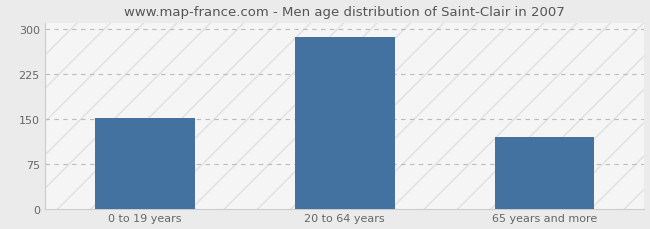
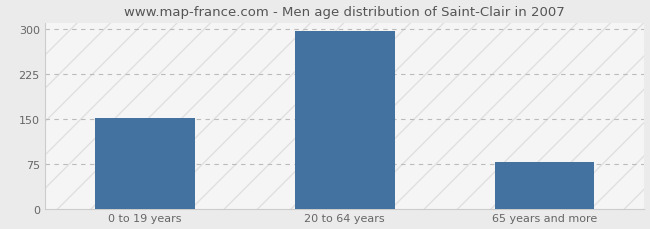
20 to 64 years: 286 -> 297
65 years and more: 120 -> 78
